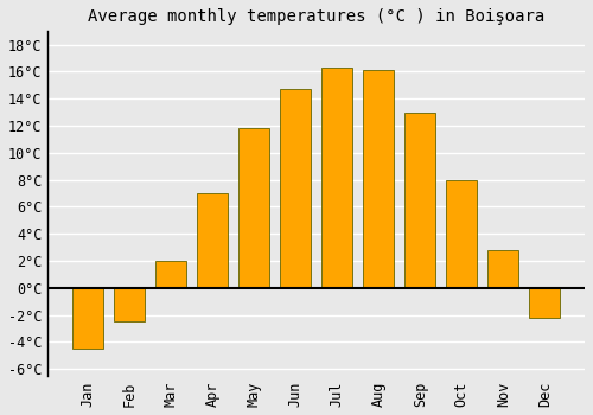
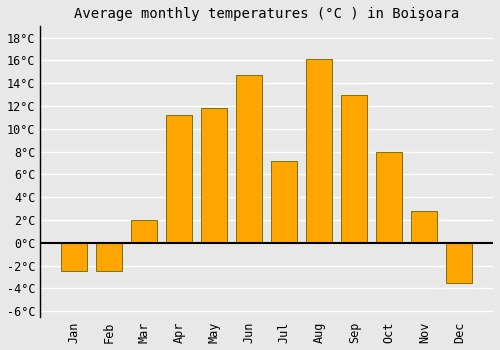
Jan: -4.5°C -> -2.5°C
Apr: 7.0°C -> 11.2°C
Jul: 16.3°C -> 7.2°C
Dec: -2.2°C -> -3.5°C
